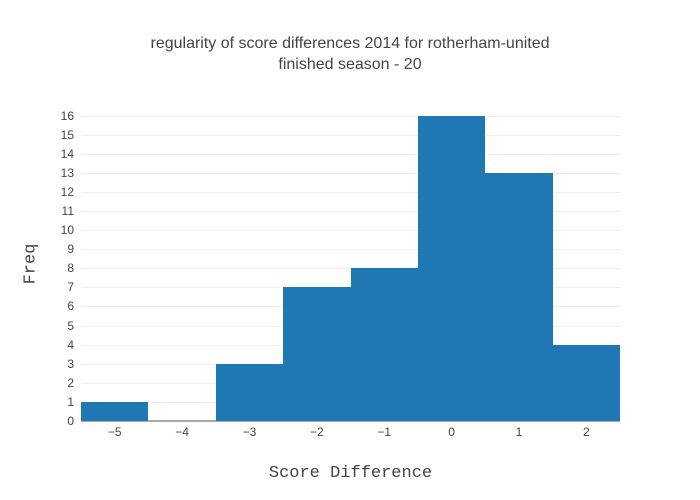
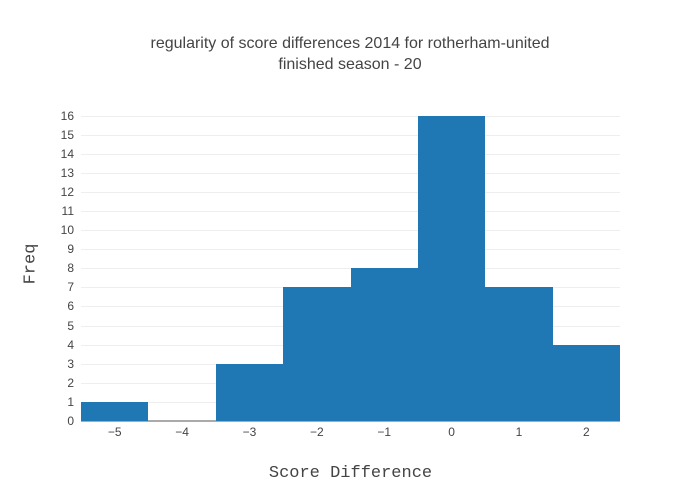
1: 13 -> 7
